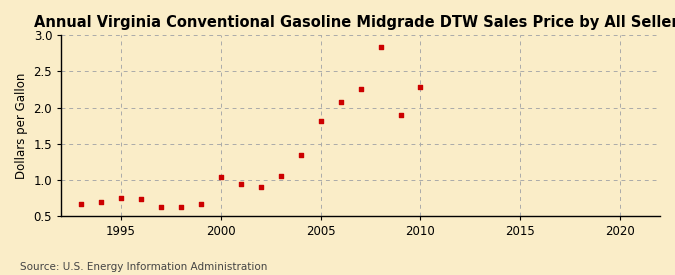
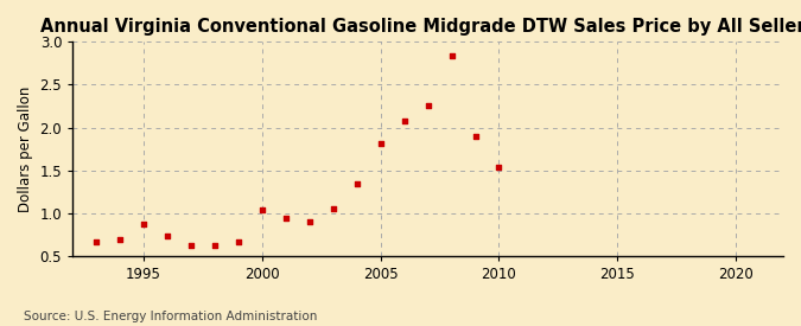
1995: 0.75 -> 0.88
2010: 2.29 -> 1.54
